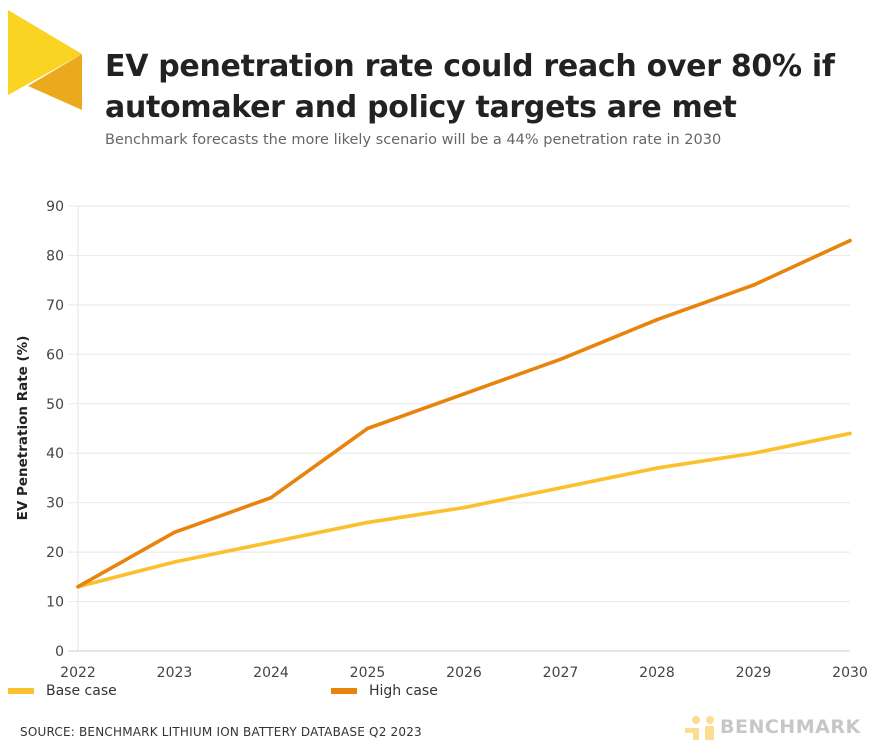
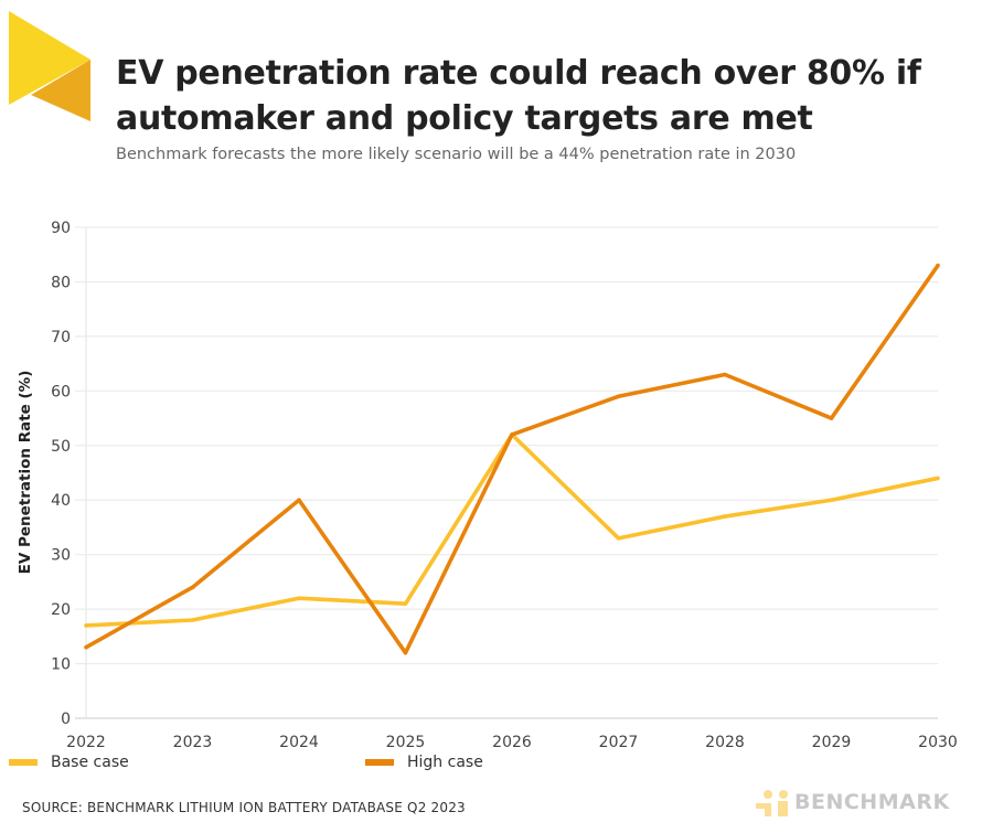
Base case/2022: 13 -> 17
High case/2024: 31 -> 40
Base case/2025: 26 -> 21
High case/2025: 45 -> 12
Base case/2026: 29 -> 52
High case/2028: 67 -> 63
High case/2029: 74 -> 55
